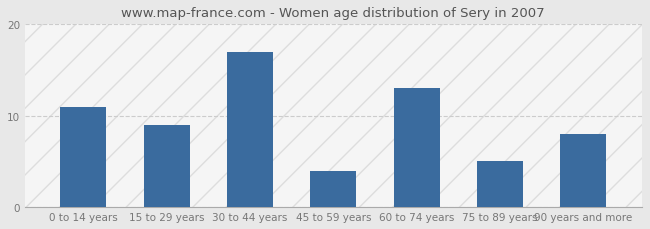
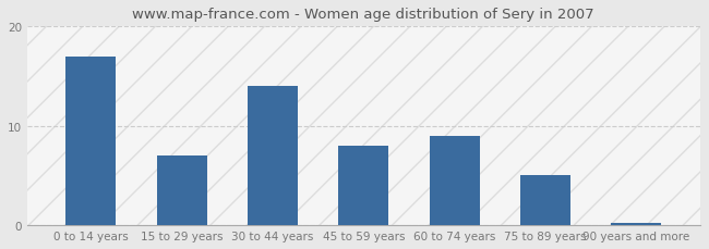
0 to 14 years: 11.0 -> 17.0
15 to 29 years: 9.0 -> 7.0
30 to 44 years: 17.0 -> 14.0
45 to 59 years: 4.0 -> 8.0
60 to 74 years: 13.0 -> 9.0
90 years and more: 8.0 -> 0.2
